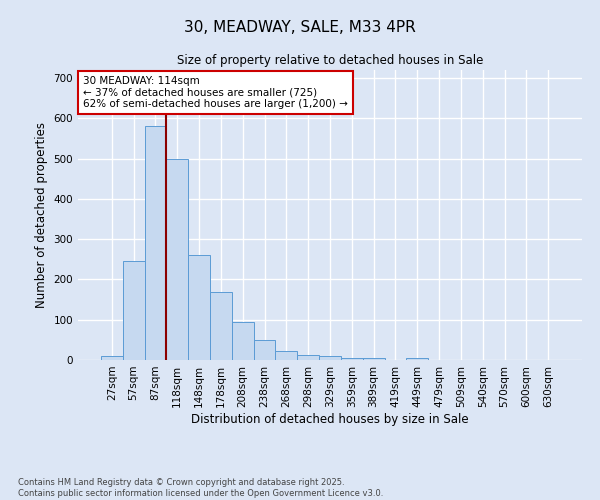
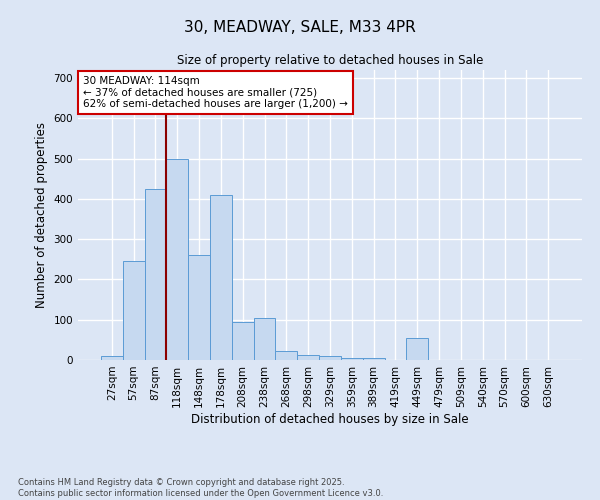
87sqm: 580 -> 425
178sqm: 170 -> 410
238sqm: 50 -> 105
449sqm: 5 -> 55
